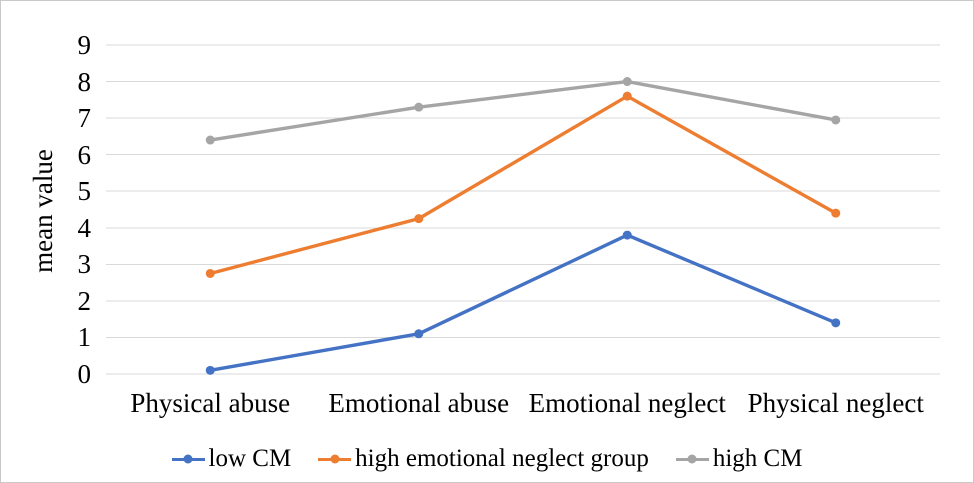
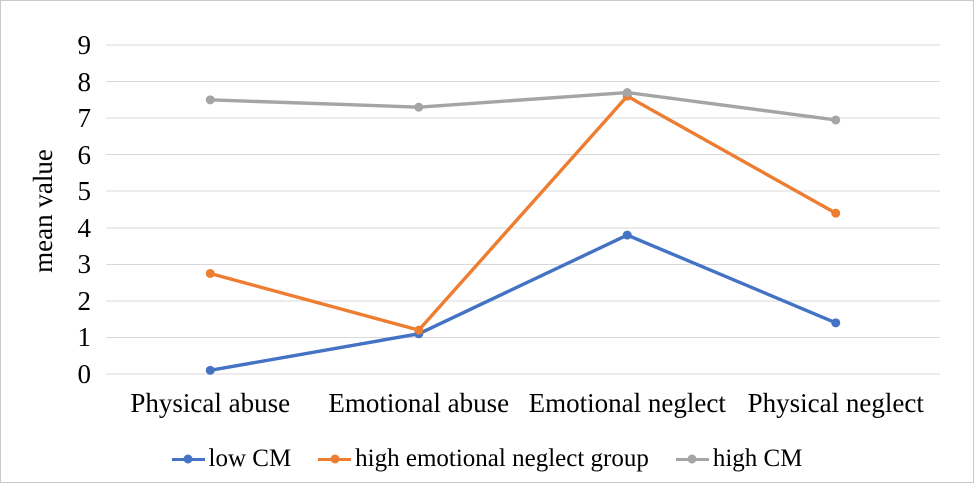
high CM/Physical abuse: 6.4 -> 7.5
high emotional neglect group/Emotional abuse: 4.2 -> 1.2
high CM/Emotional neglect: 8.0 -> 7.7
